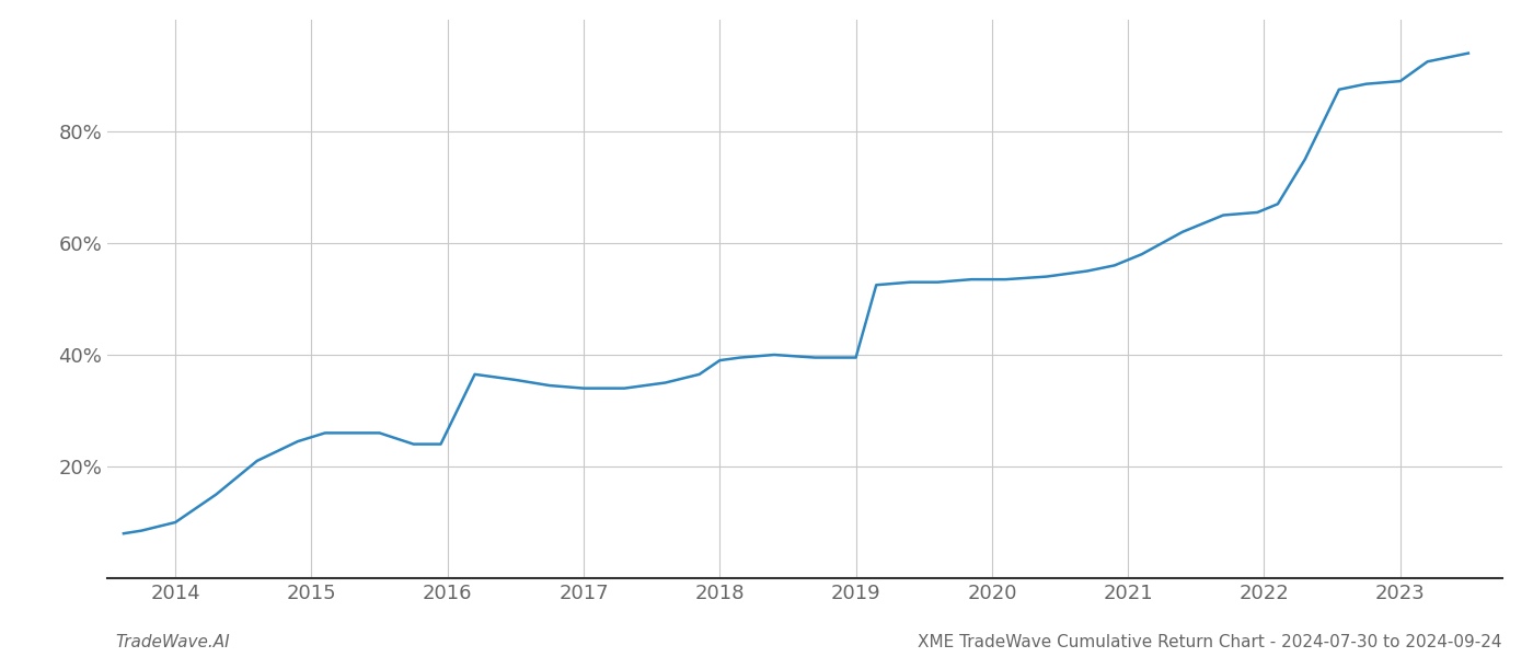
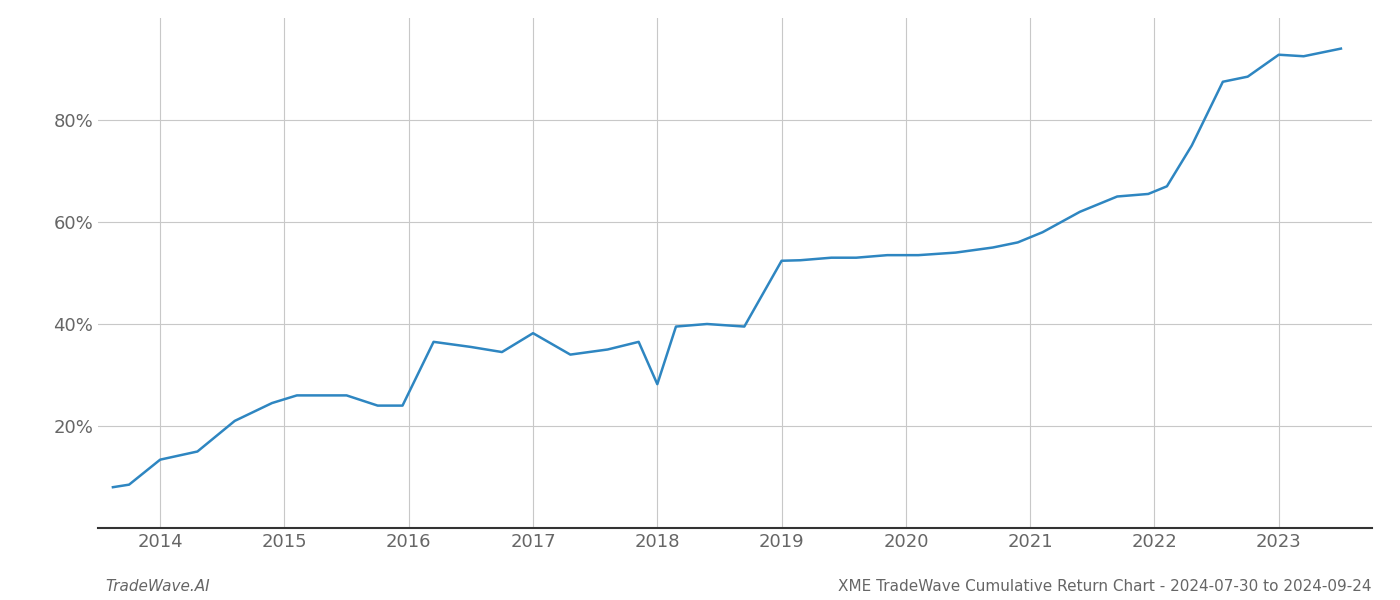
2014: 10.0% -> 13.4%
2017: 34.0% -> 38.2%
2018: 39.0% -> 28.2%
2019: 39.5% -> 52.4%
2023: 89.0% -> 92.8%
